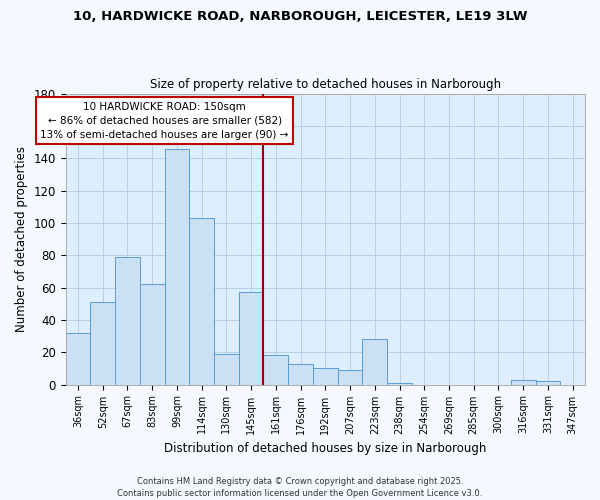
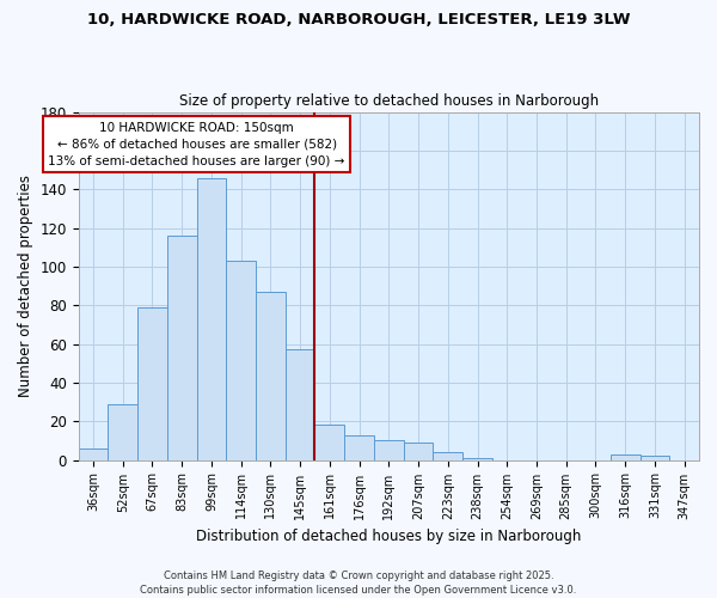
36sqm: 32 -> 6
52sqm: 51 -> 29
83sqm: 62 -> 116
130sqm: 19 -> 87
223sqm: 28 -> 4
